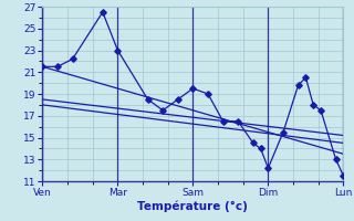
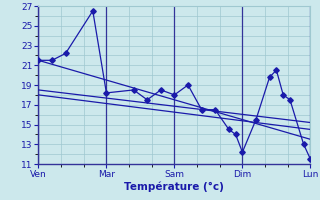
Mar: 23.0 -> 18.2
Sam: 19.5 -> 18.0
